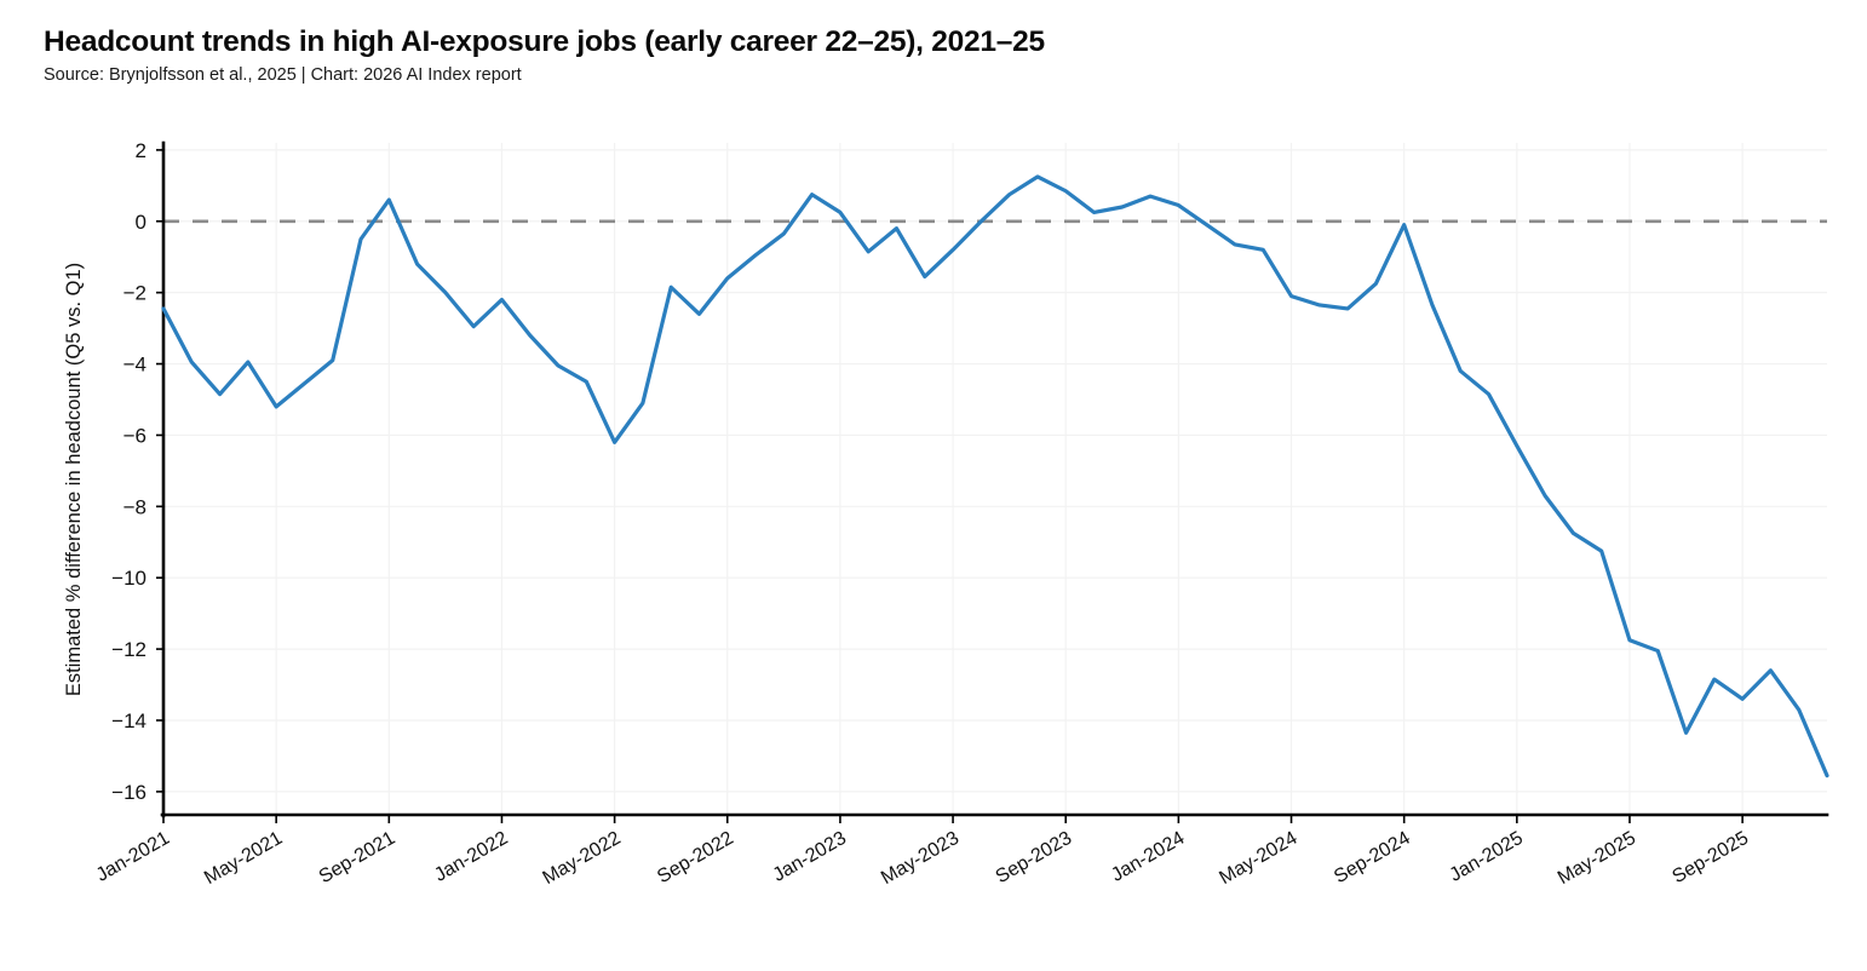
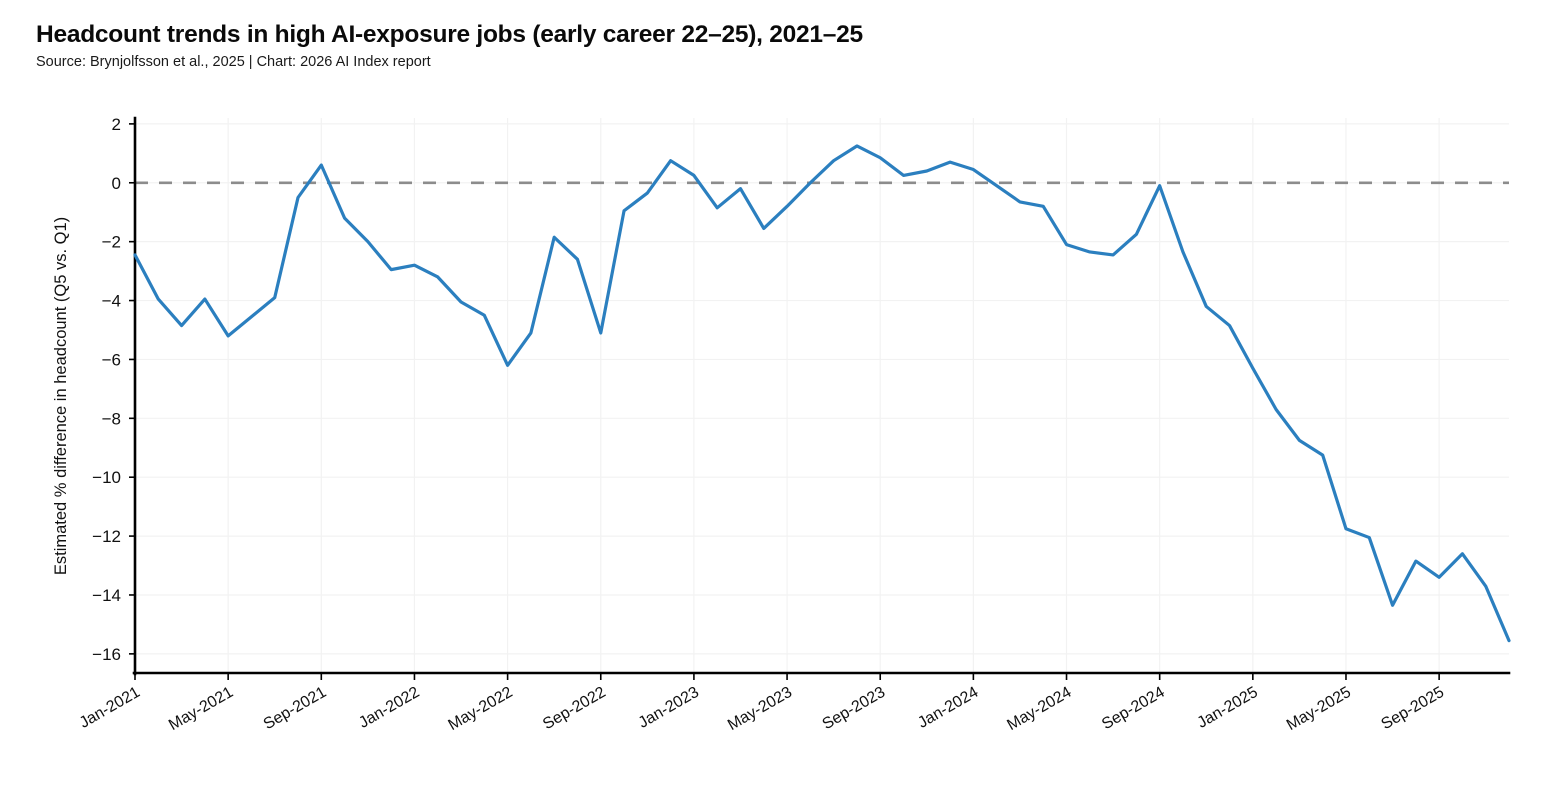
Jan-2022: -2.2 -> -2.8
Sep-2022: -1.6 -> -5.1
